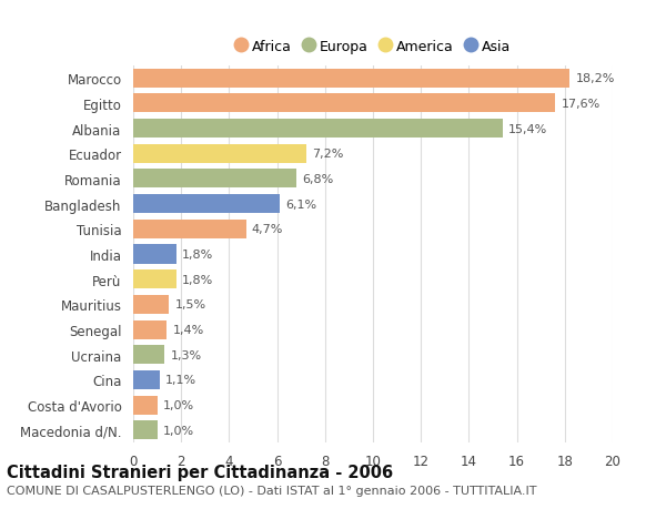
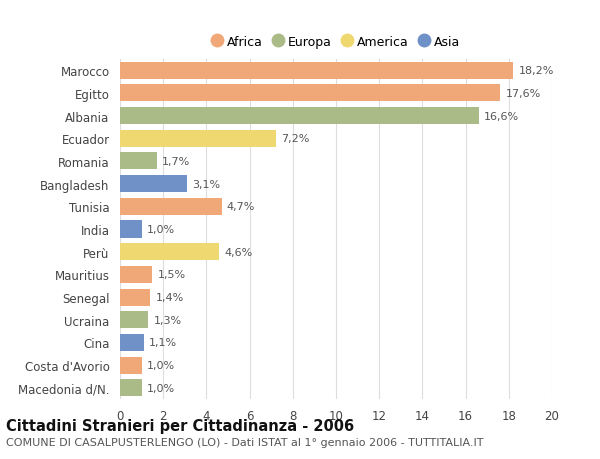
Albania: 15,4% -> 16,6%
Romania: 6,8% -> 1,7%
Bangladesh: 6,1% -> 3,1%
India: 1,8% -> 1,0%
Perù: 1,8% -> 4,6%
